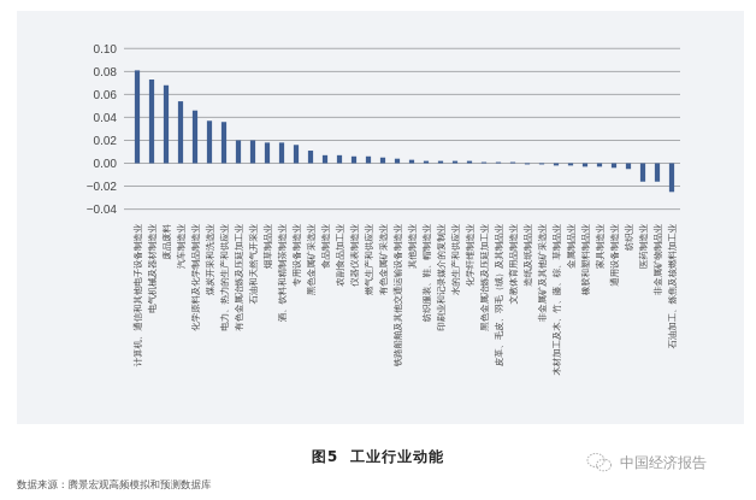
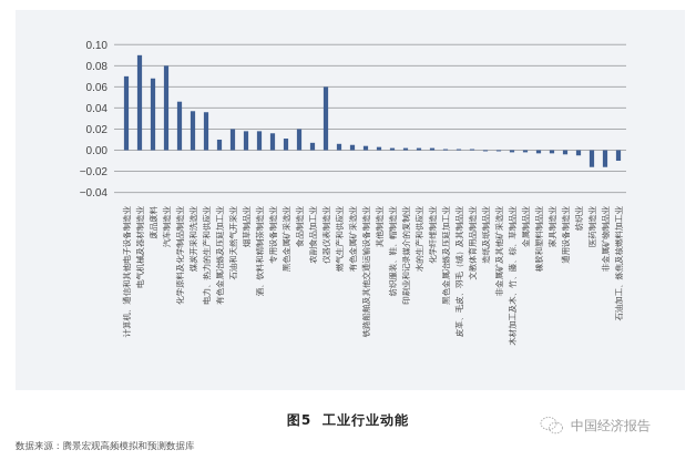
计算机、通信和其他电子设备制造业: 0.08 -> 0.07
电气机械及器材制造业: 0.07 -> 0.09
汽车制造业: 0.05 -> 0.08
有色金属冶炼及压延加工业: 0.02 -> 0.01
食品制造业: 0.01 -> 0.02
仪器仪表制造业: 0.01 -> 0.06
石油加工、炼焦及核燃料加工业: -0.03 -> -0.01
